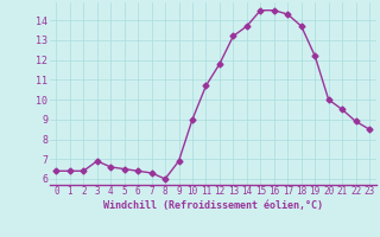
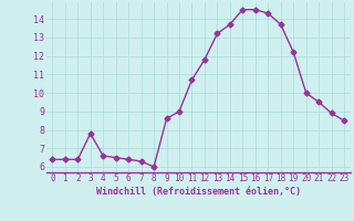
3: 6.9 -> 7.8
9: 6.9 -> 8.6
